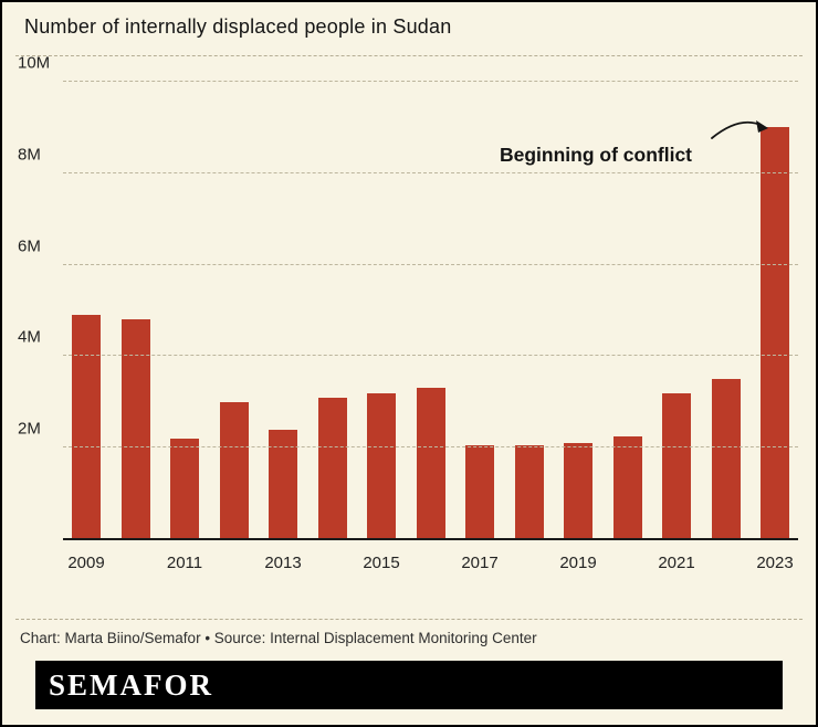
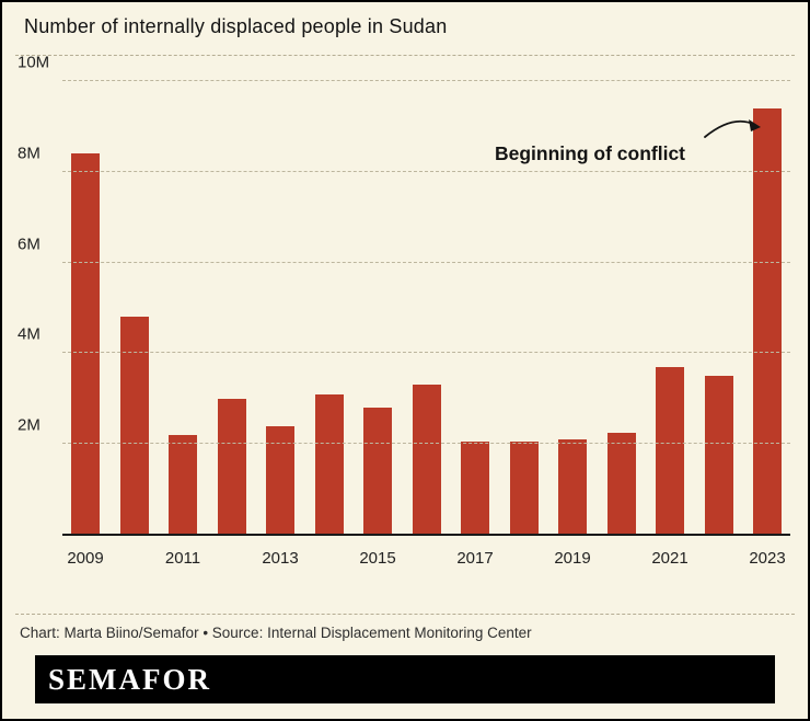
2009: 4.9M -> 8.4M
2015: 3.2M -> 2.8M
2021: 3.2M -> 3.7M
2023: 9.0M -> 9.4M
